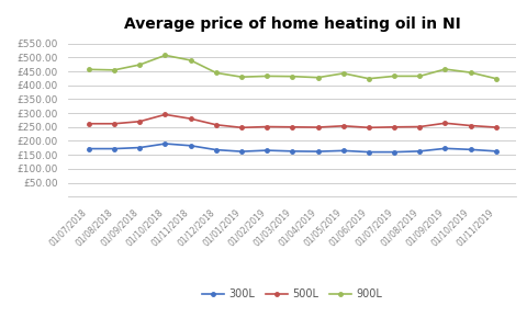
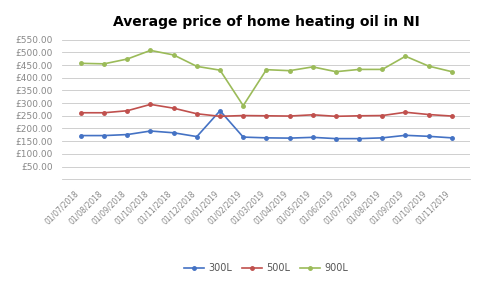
300L/01/01/2019: £162 -> £270
900L/01/02/2019: £433 -> £290
900L/01/09/2019: £458 -> £485
